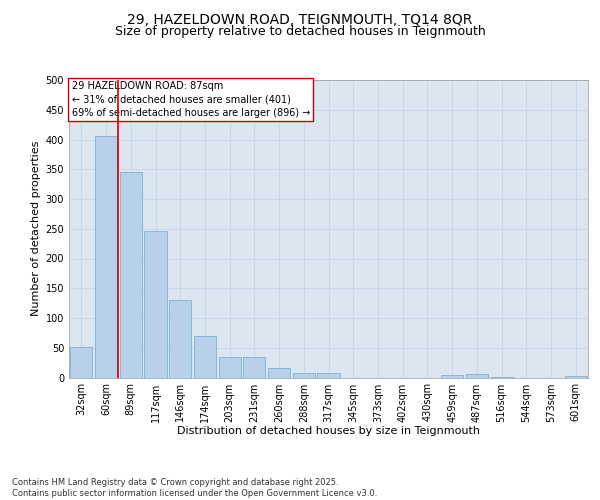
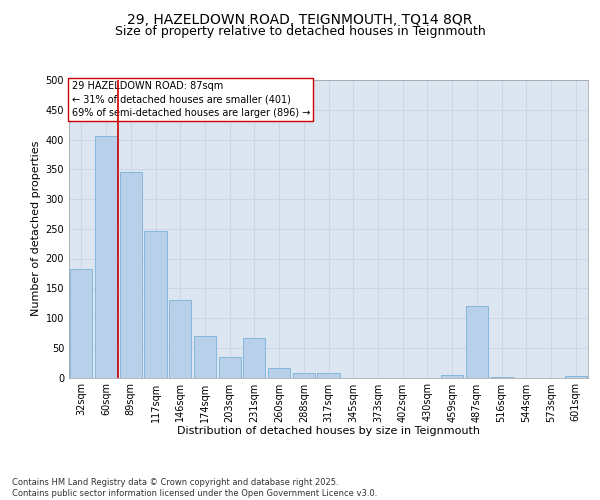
32sqm: 51 -> 182
231sqm: 34 -> 66
487sqm: 6 -> 120
